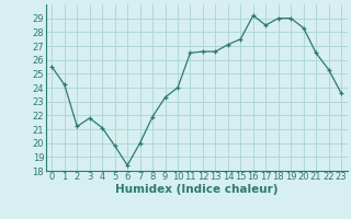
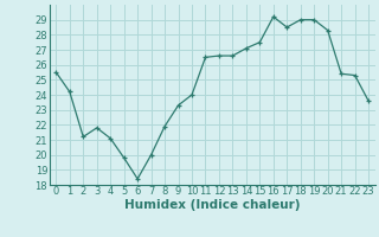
21: 26.5 -> 25.4
